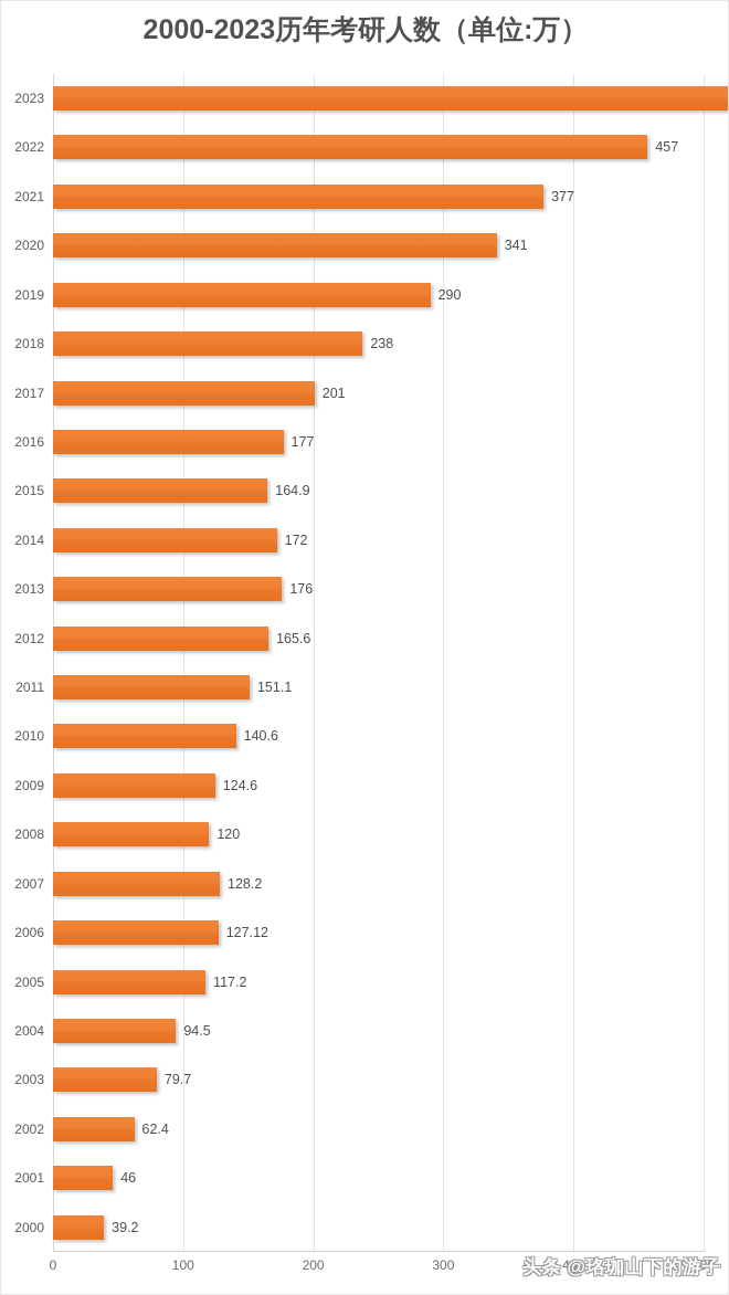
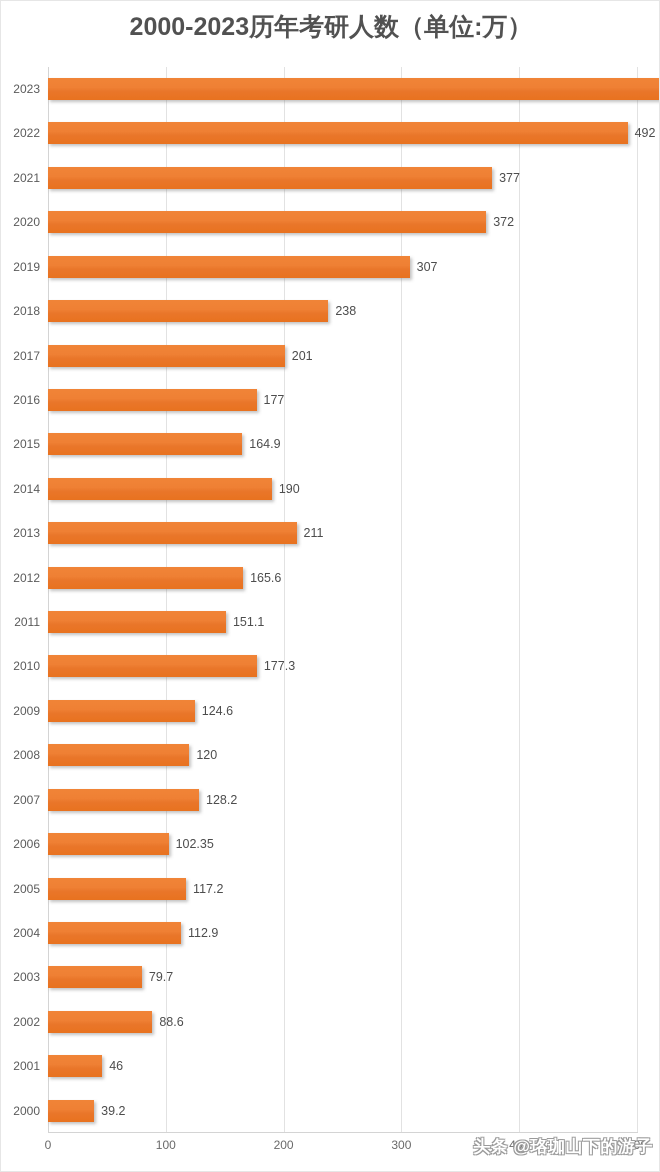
2022: 457 -> 492
2020: 341 -> 372
2019: 290 -> 307
2014: 172 -> 190
2013: 176 -> 211
2010: 140.6 -> 177.3
2006: 127.12 -> 102.35
2004: 94.5 -> 112.9
2002: 62.4 -> 88.6
